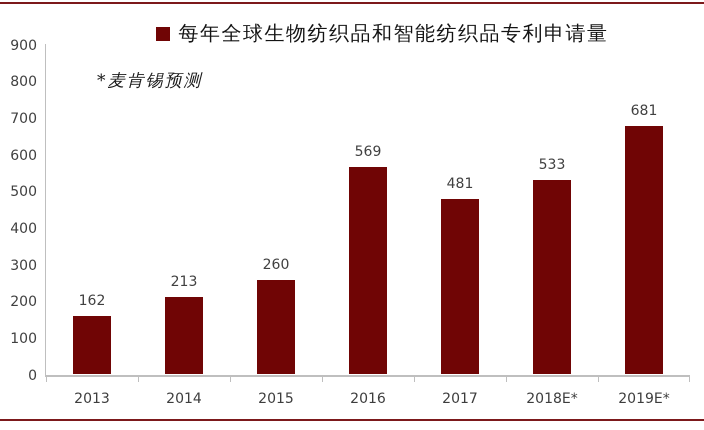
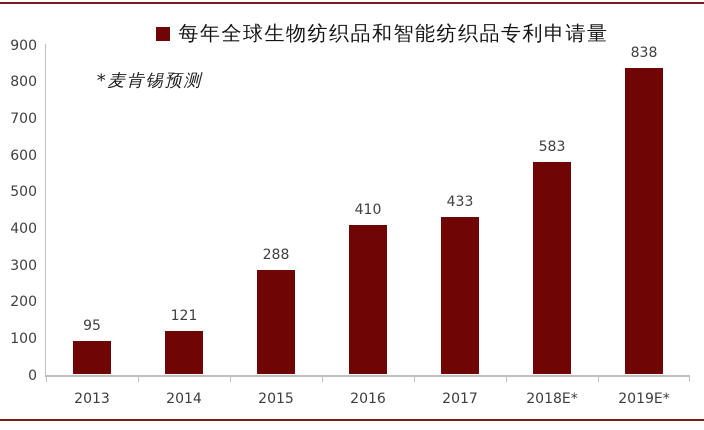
2013: 162 -> 95
2014: 213 -> 121
2015: 260 -> 288
2016: 569 -> 410
2017: 481 -> 433
2018E*: 533 -> 583
2019E*: 681 -> 838
